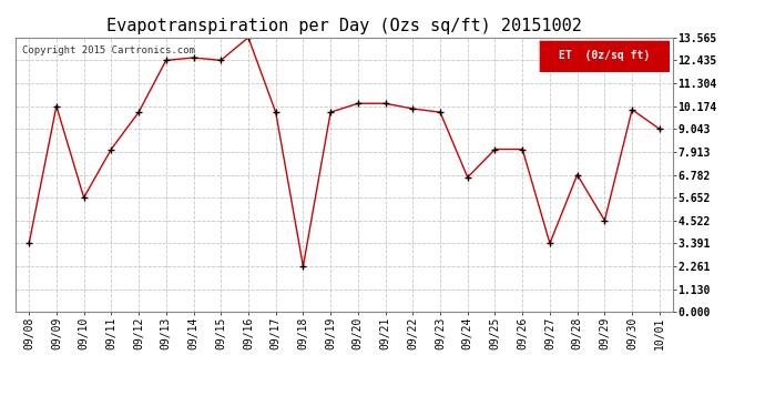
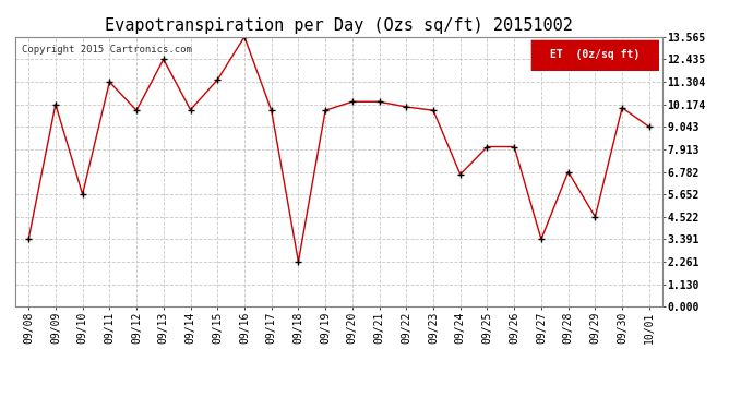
09/11: 8.0 -> 11.3
09/14: 12.6 -> 9.9
09/15: 12.4 -> 11.4
